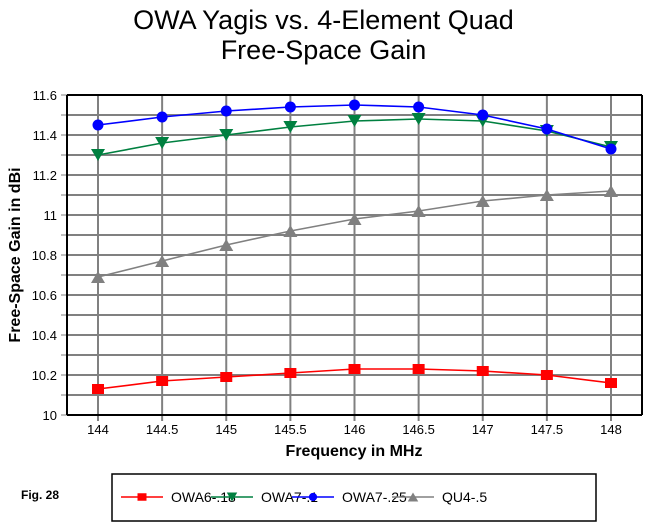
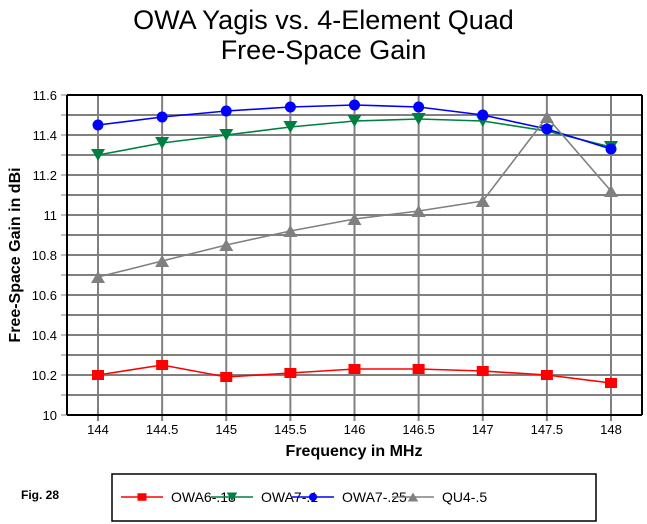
OWA6-.18/144: 10.13 -> 10.20
OWA6-.18/144.5: 10.17 -> 10.25
QU4-.5/147.5: 11.10 -> 11.49
